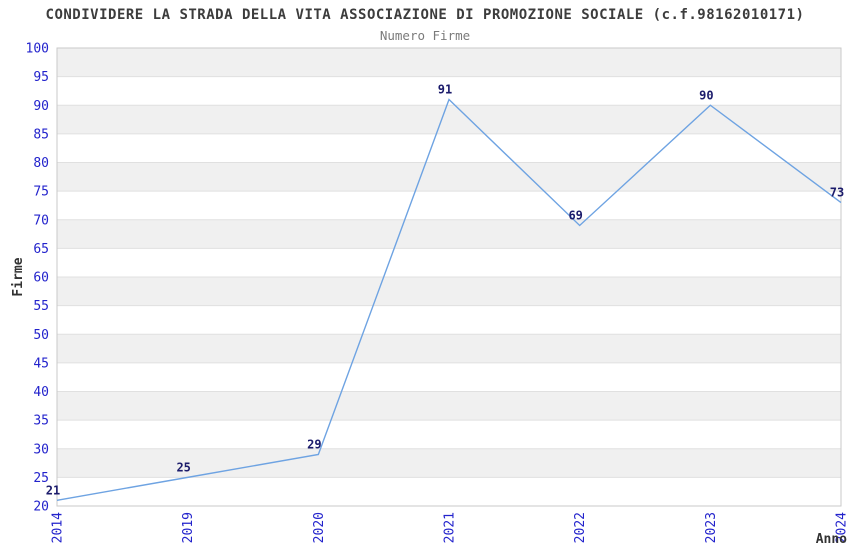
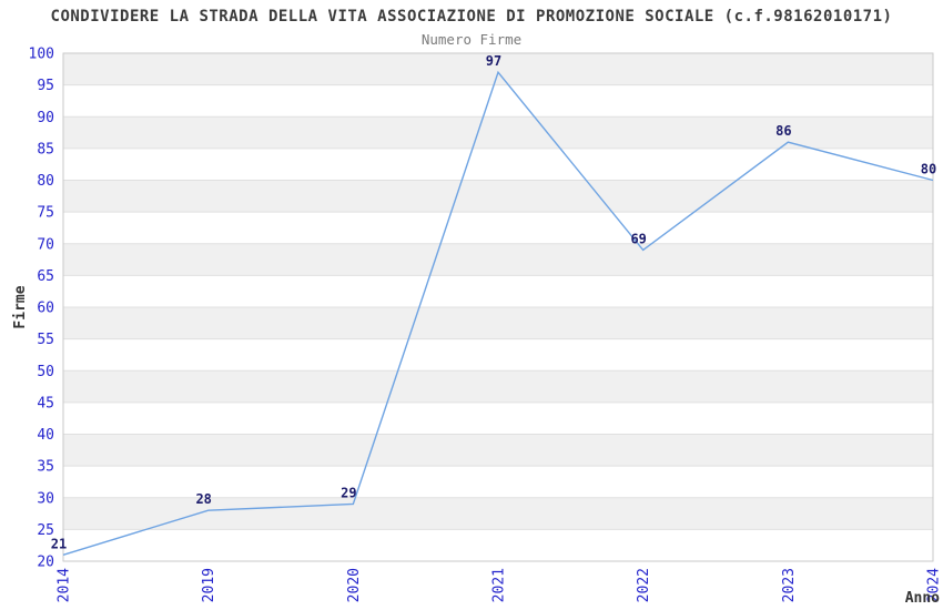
2019: 25 -> 28
2021: 91 -> 97
2023: 90 -> 86
2024: 73 -> 80
